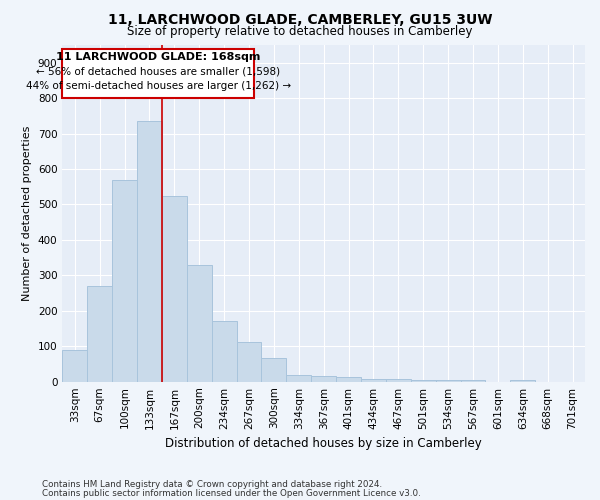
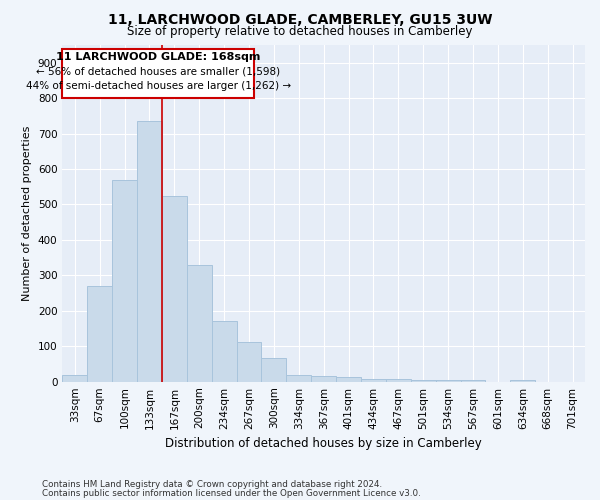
33sqm: 90 -> 20
